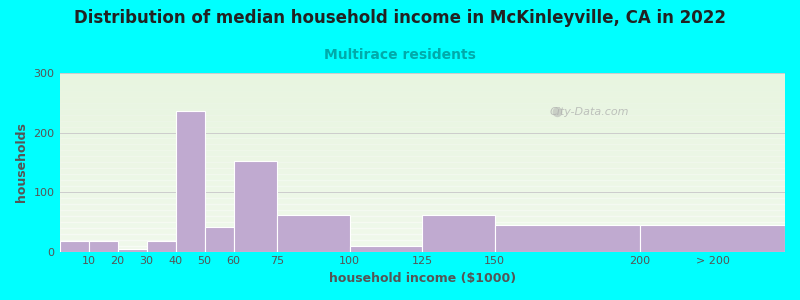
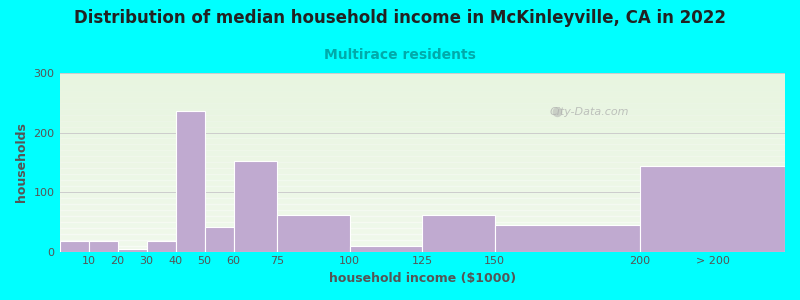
> 200: 45 -> 144
